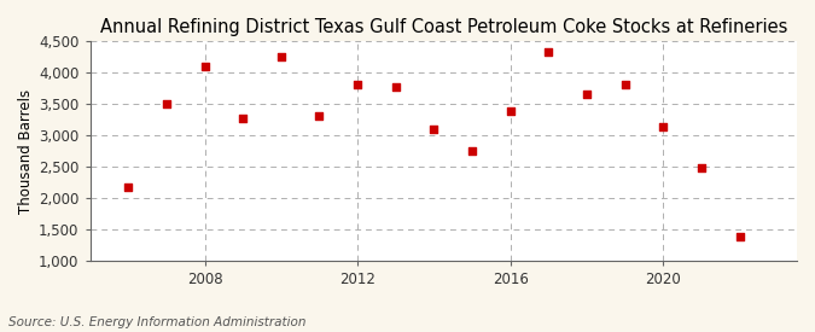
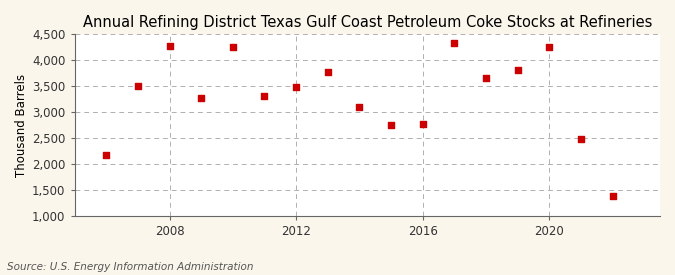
2008: 4,100 -> 4,260
2012: 3,800 -> 3,480
2016: 3,380 -> 2,760
2020: 3,120 -> 4,240
